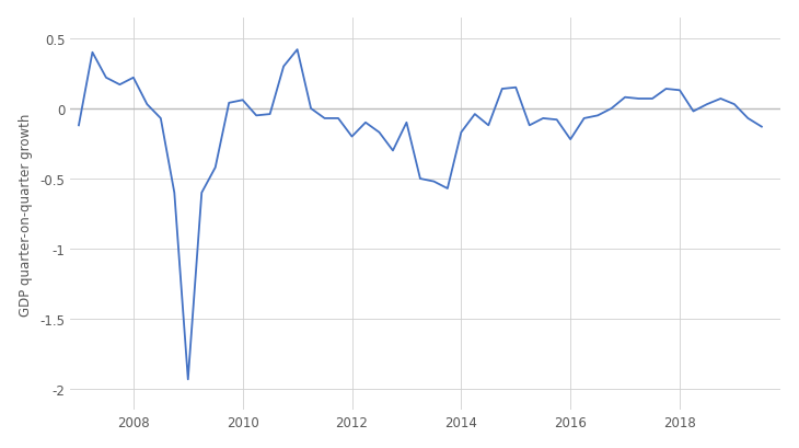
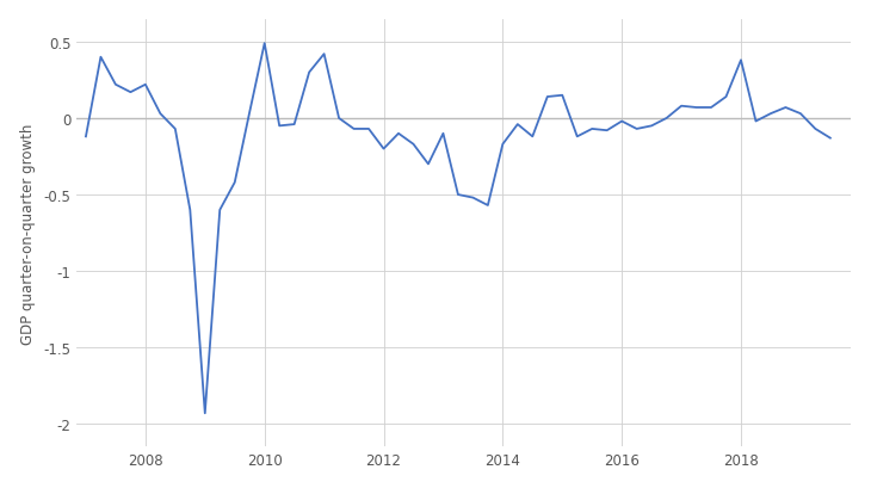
2010: 0.06 -> 0.49
2016: -0.22 -> -0.02
2018: 0.13 -> 0.38
